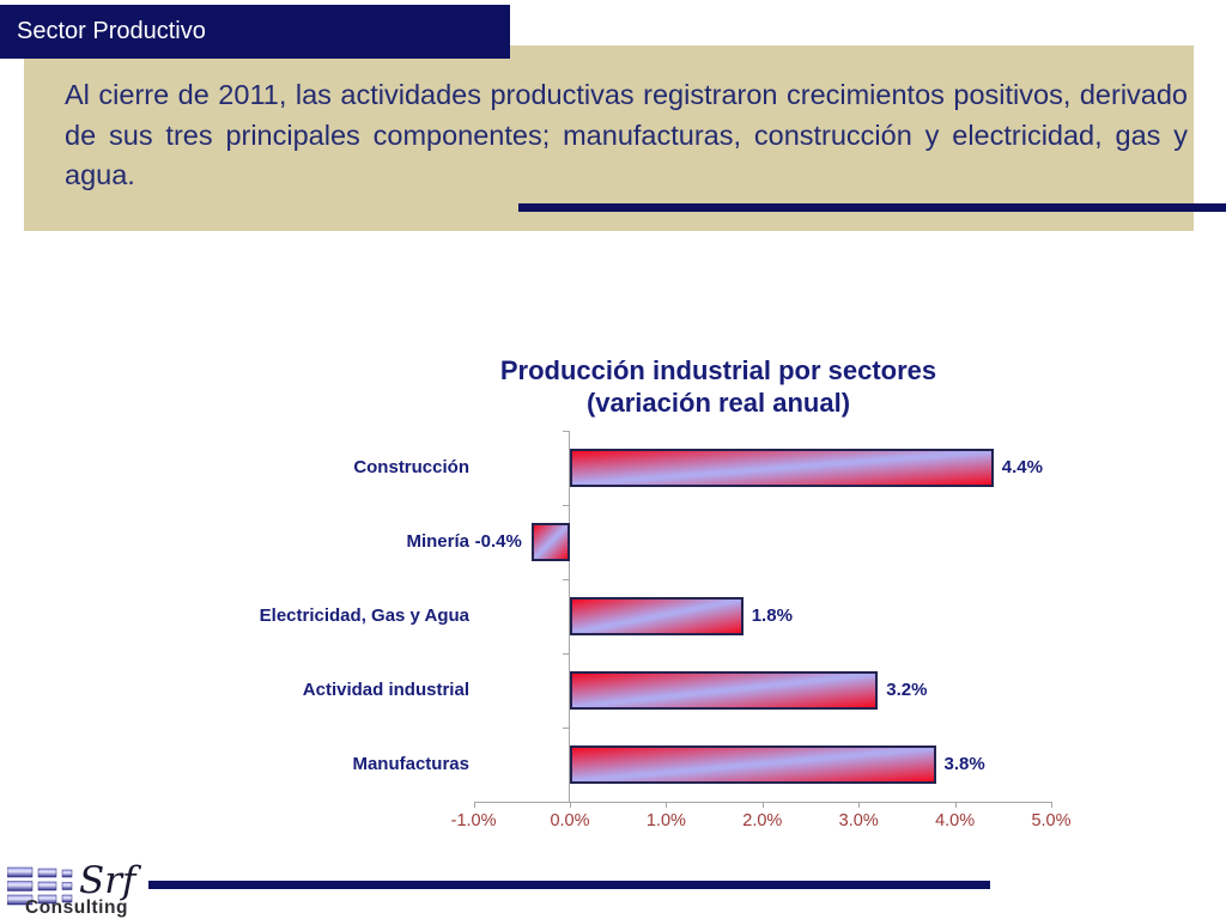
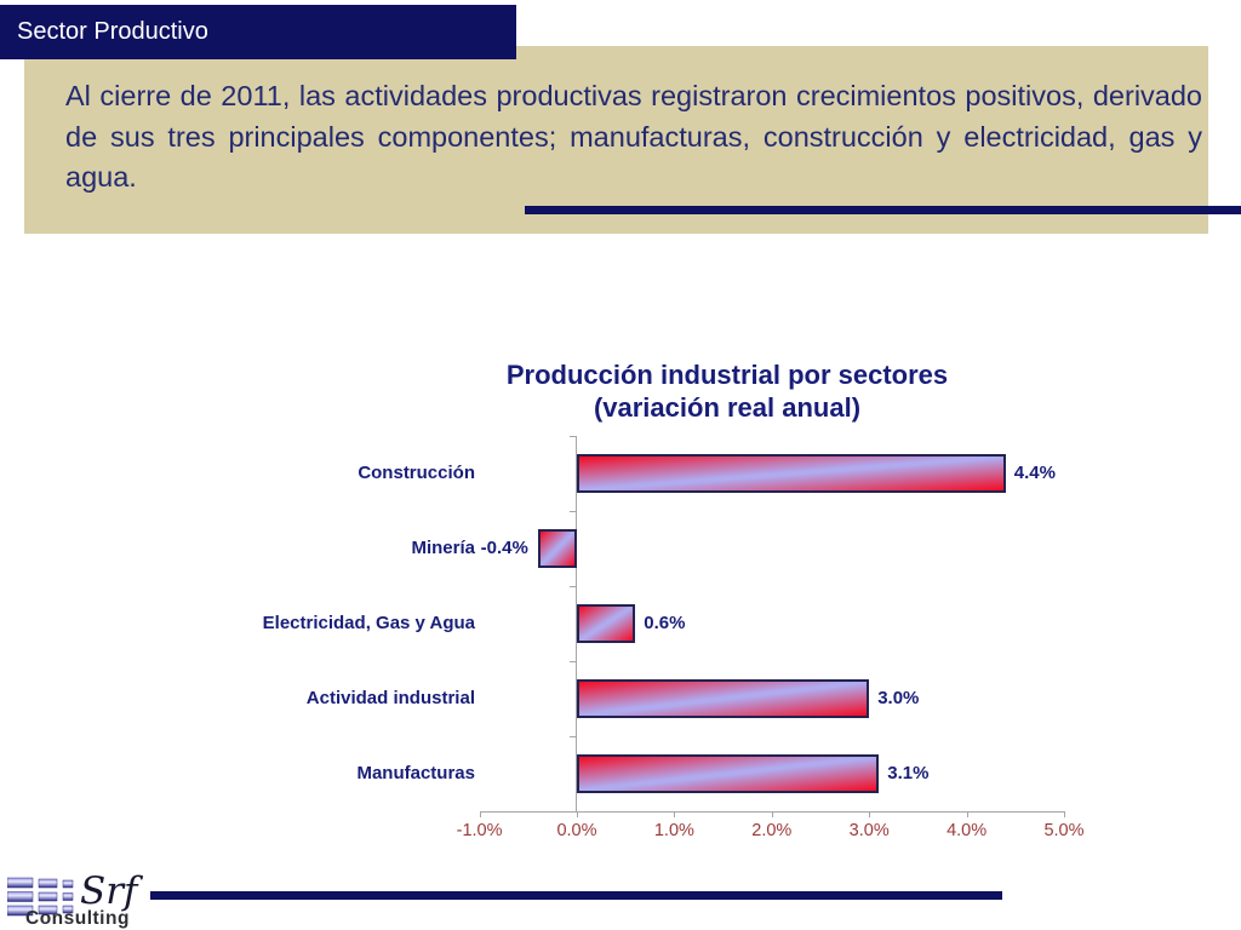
Electricidad, Gas y Agua: 1.8% -> 0.6%
Actividad industrial: 3.2% -> 3.0%
Manufacturas: 3.8% -> 3.1%
